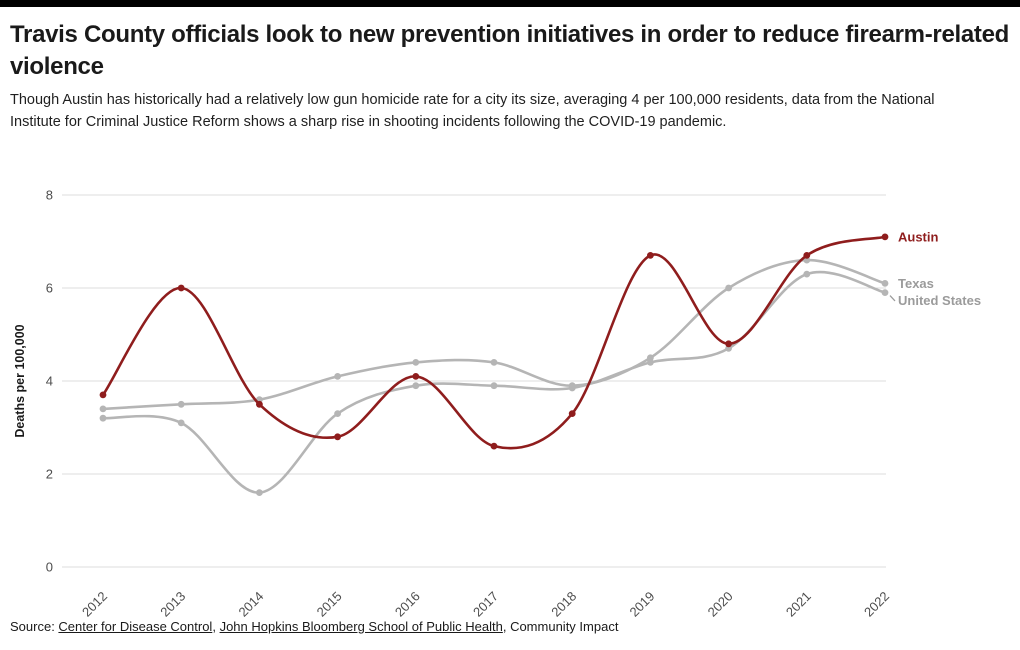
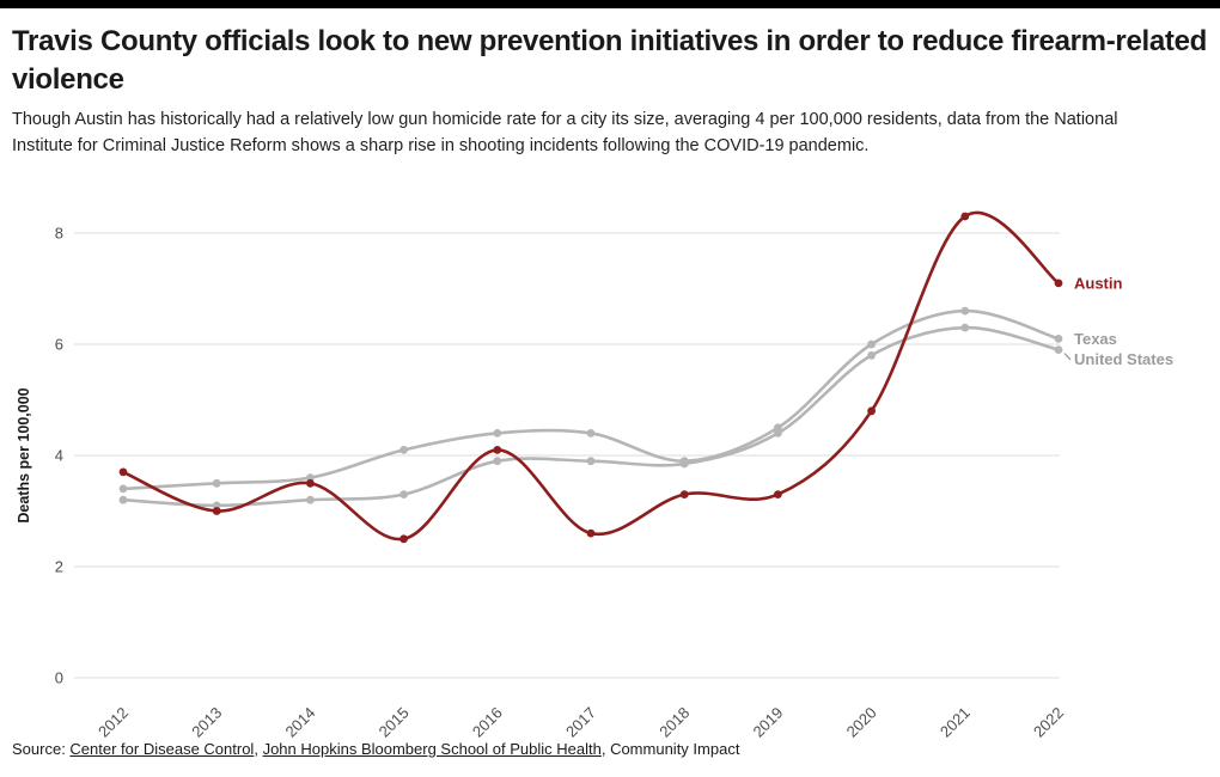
Austin/2013: 6.0 -> 3.0
United States/2014: 1.6 -> 3.2
Austin/2015: 2.8 -> 2.5
Austin/2019: 6.7 -> 3.3
United States/2020: 4.7 -> 5.8
Austin/2021: 6.7 -> 8.3
